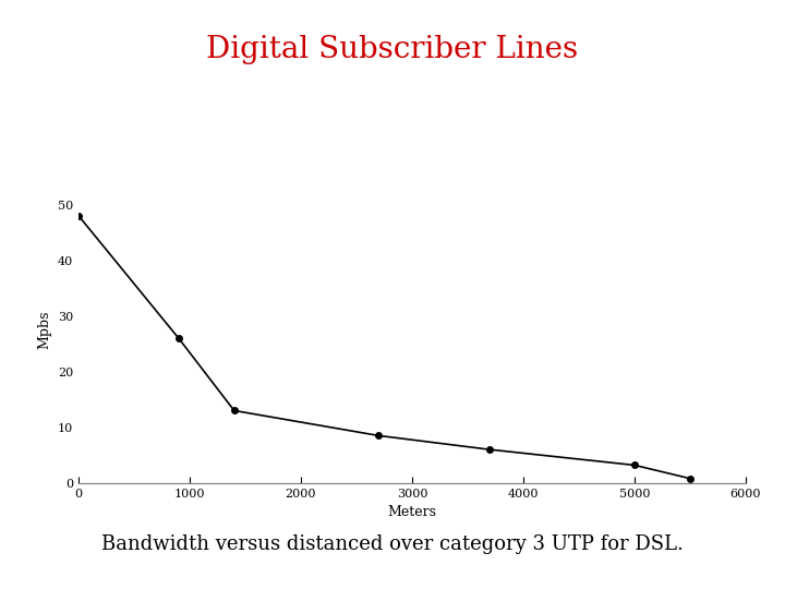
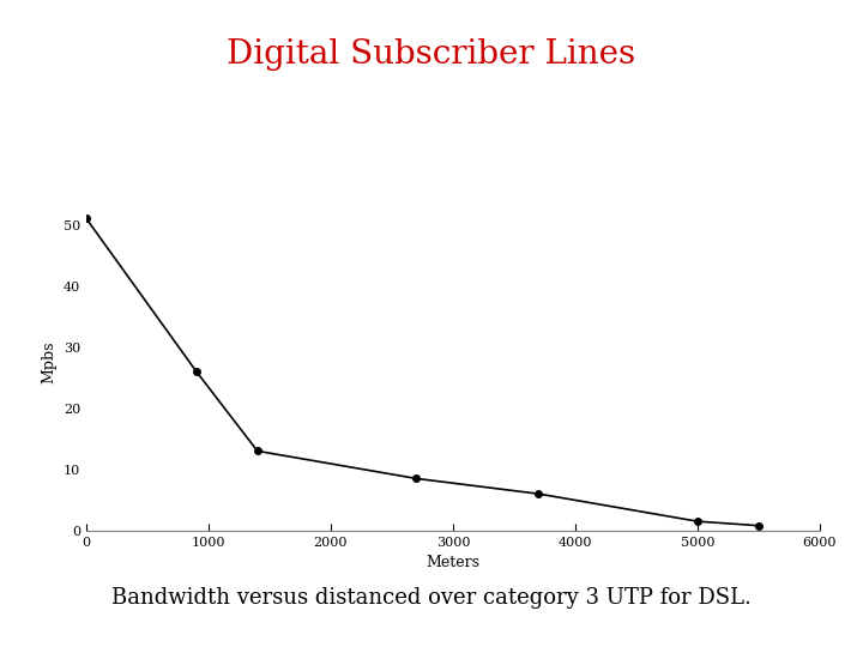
0: 48.0 -> 51.0
5000: 3.2 -> 1.5
